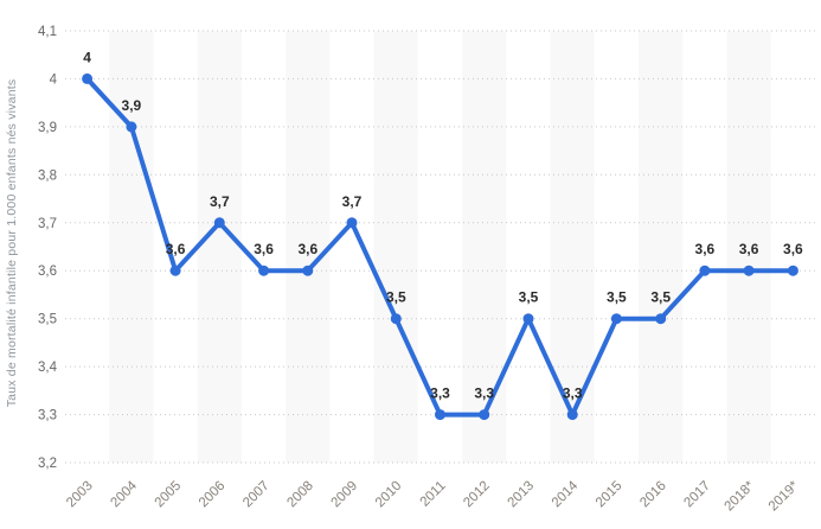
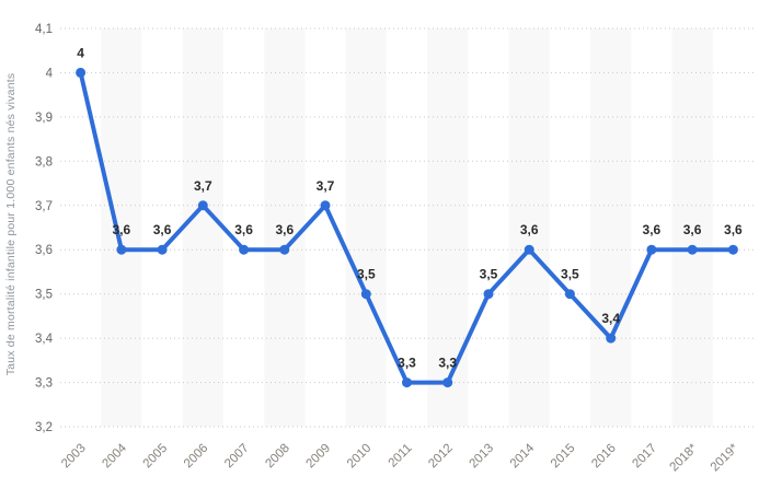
2004: 3,9 -> 3,6
2014: 3,3 -> 3,6
2016: 3,5 -> 3,4
